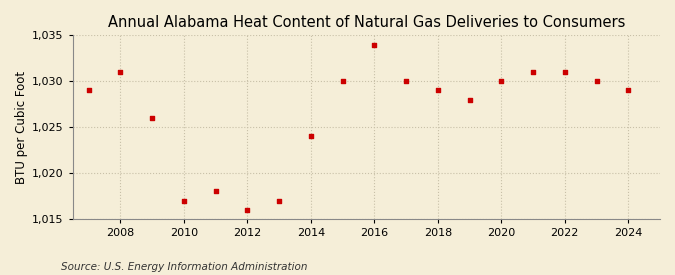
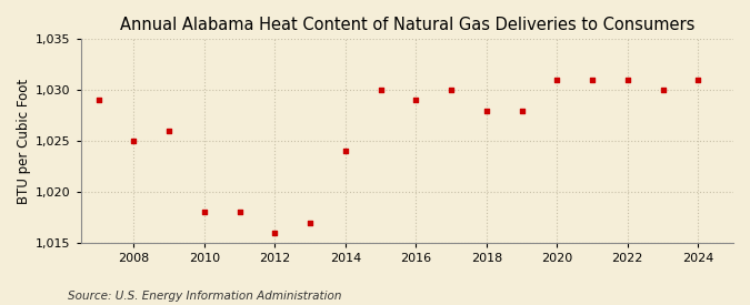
2008: 1,031 -> 1,025
2010: 1,017 -> 1,018
2016: 1,034 -> 1,029
2018: 1,029 -> 1,028
2020: 1,030 -> 1,031
2024: 1,029 -> 1,031
